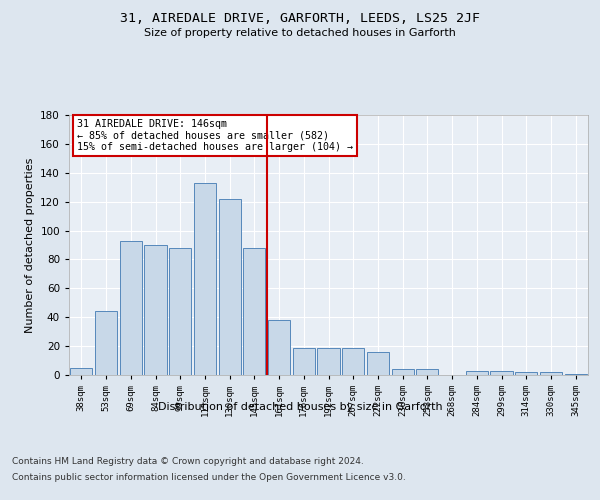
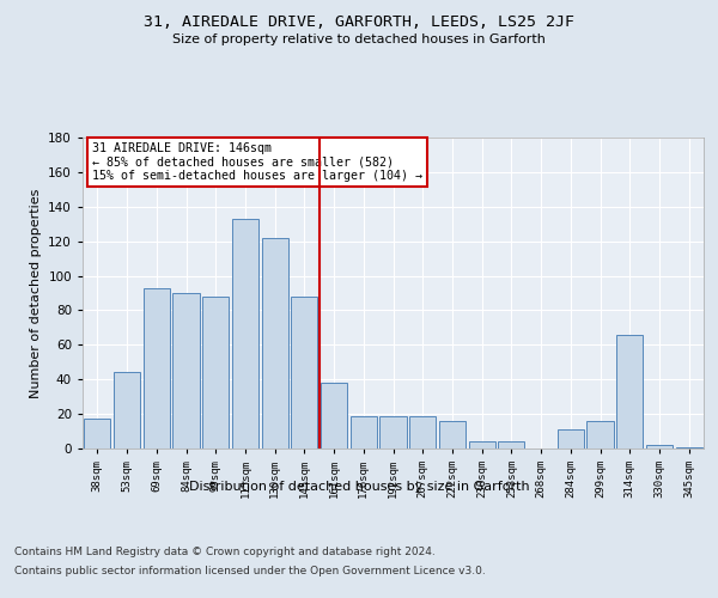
38sqm: 5 -> 17
284sqm: 3 -> 11
299sqm: 3 -> 16
314sqm: 2 -> 66
